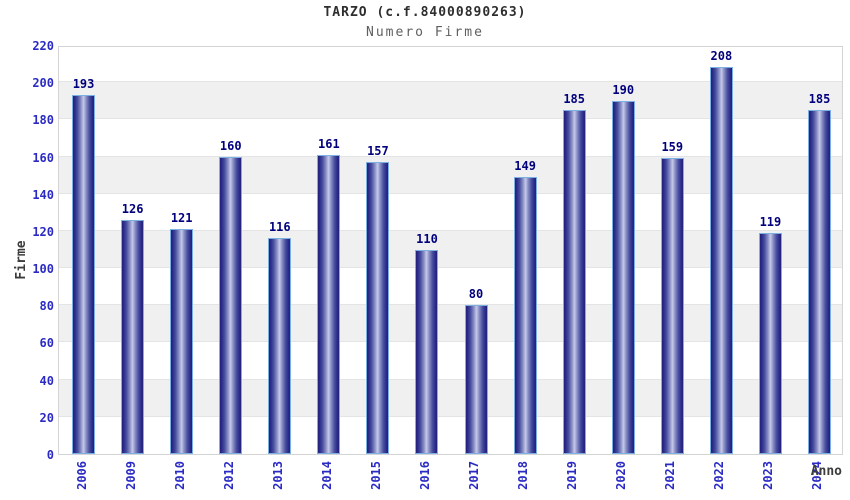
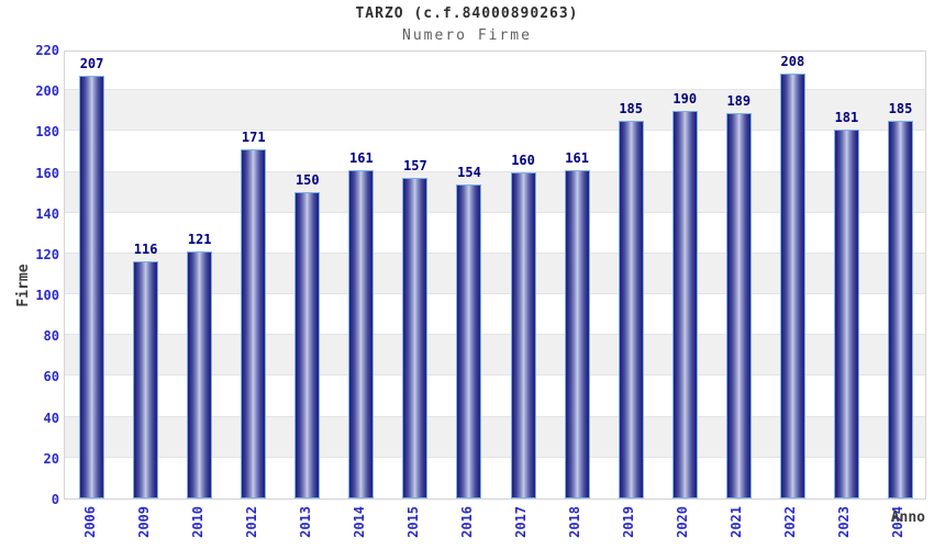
2006: 193 -> 207
2009: 126 -> 116
2012: 160 -> 171
2013: 116 -> 150
2016: 110 -> 154
2017: 80 -> 160
2018: 149 -> 161
2021: 159 -> 189
2023: 119 -> 181
